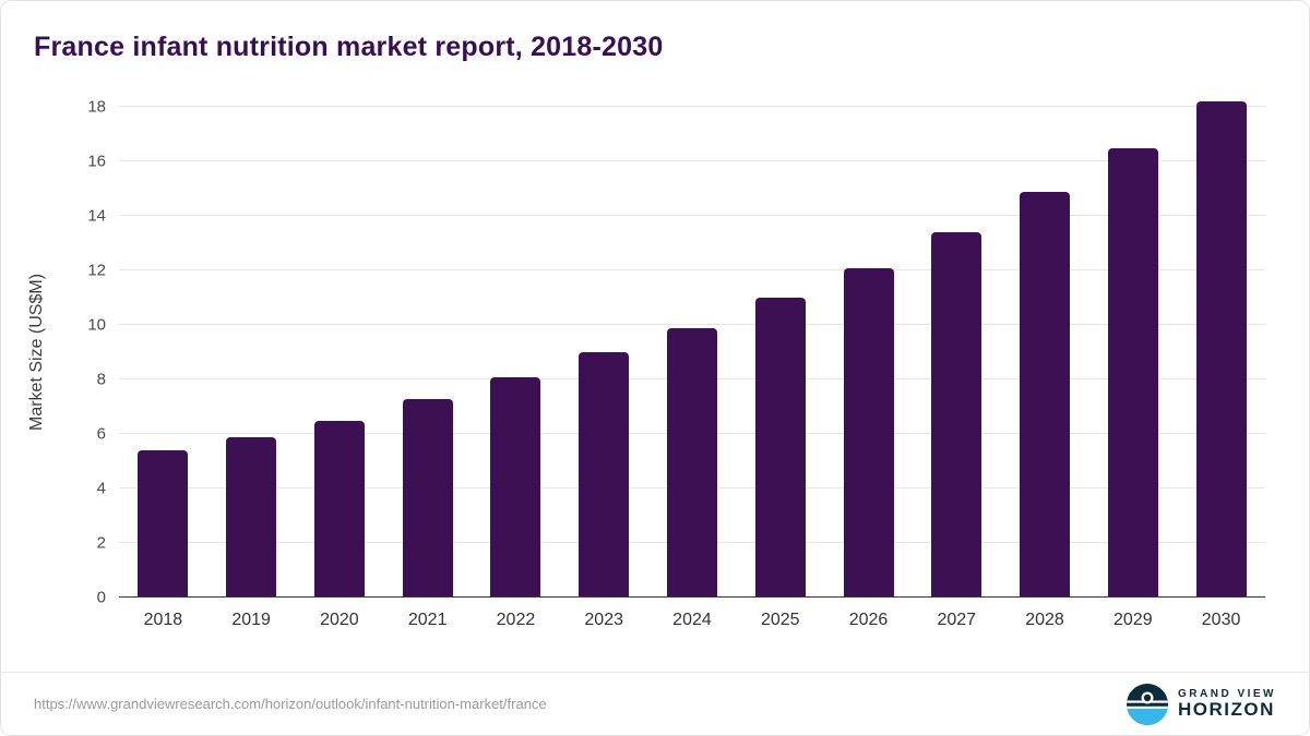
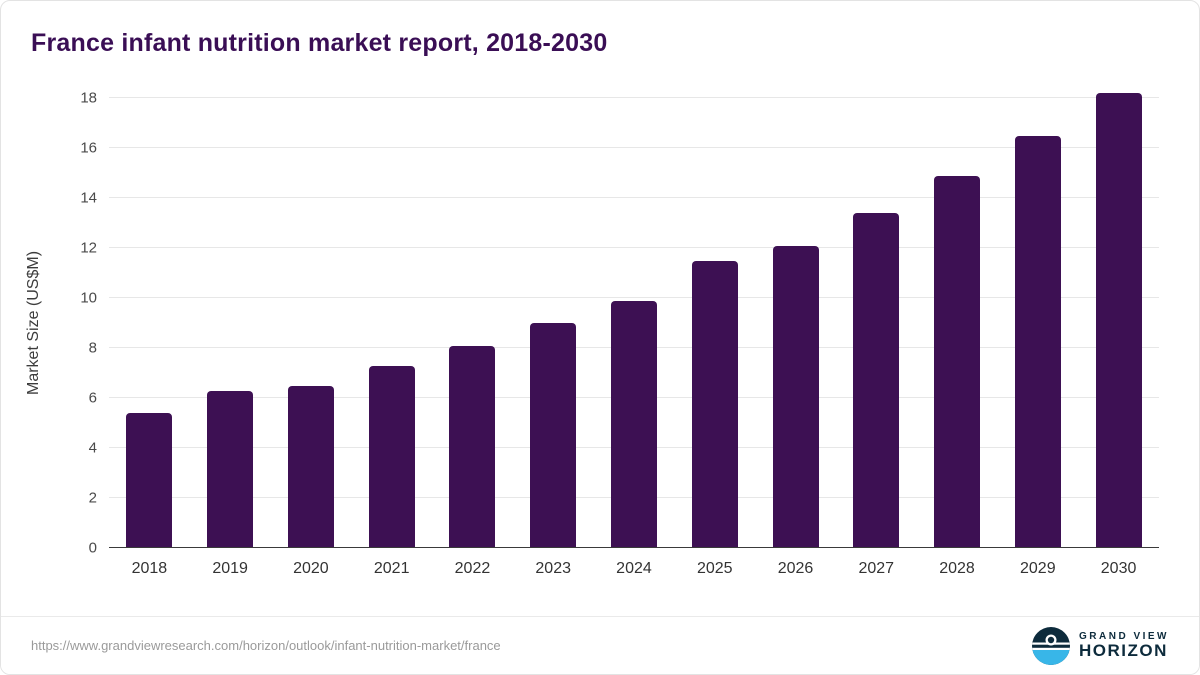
2019: 5.9 -> 6.3
2025: 11.0 -> 11.5
